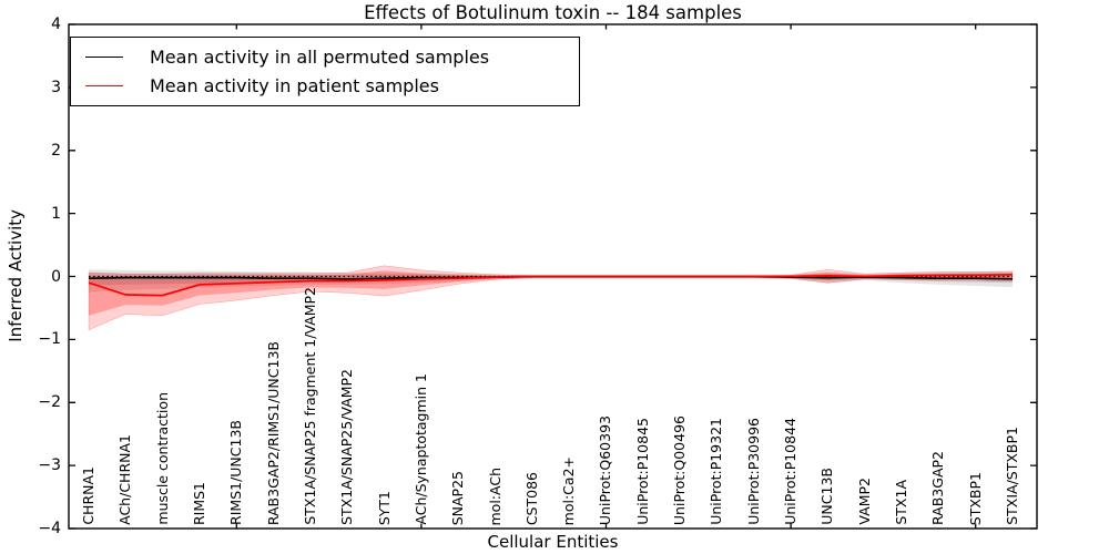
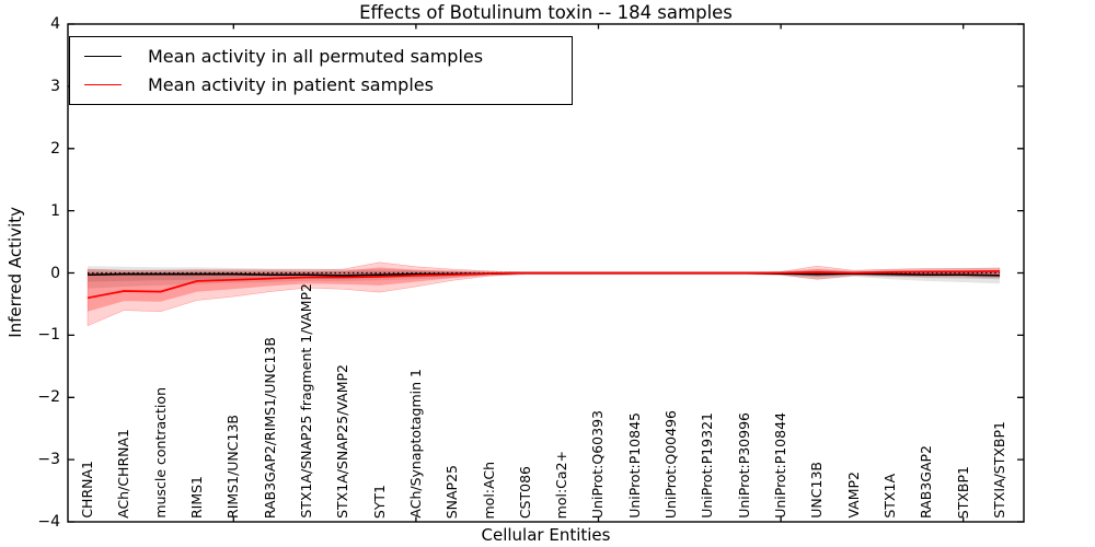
Mean activity in patient samples/CHRNA1: -0.1 -> -0.4
